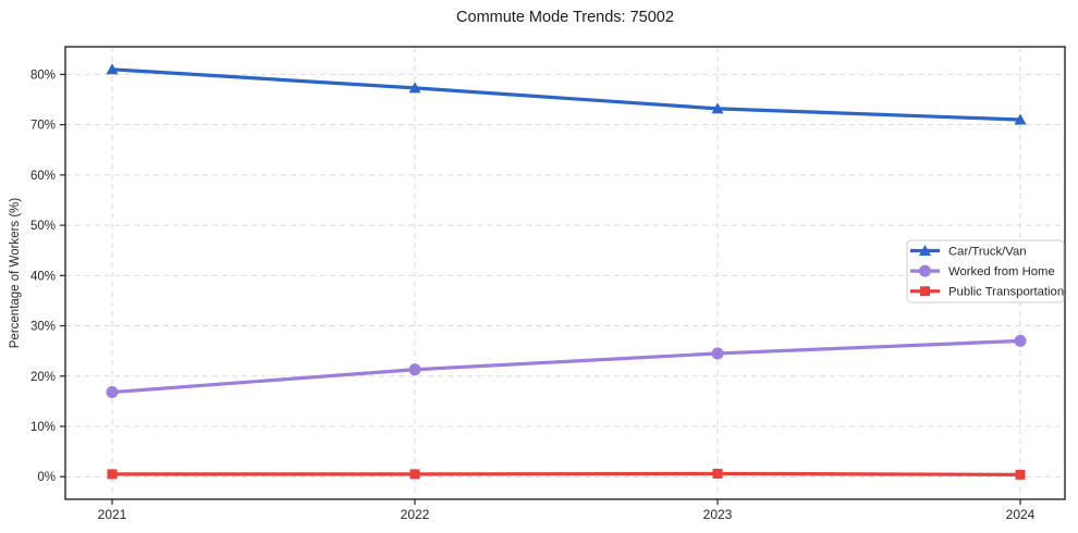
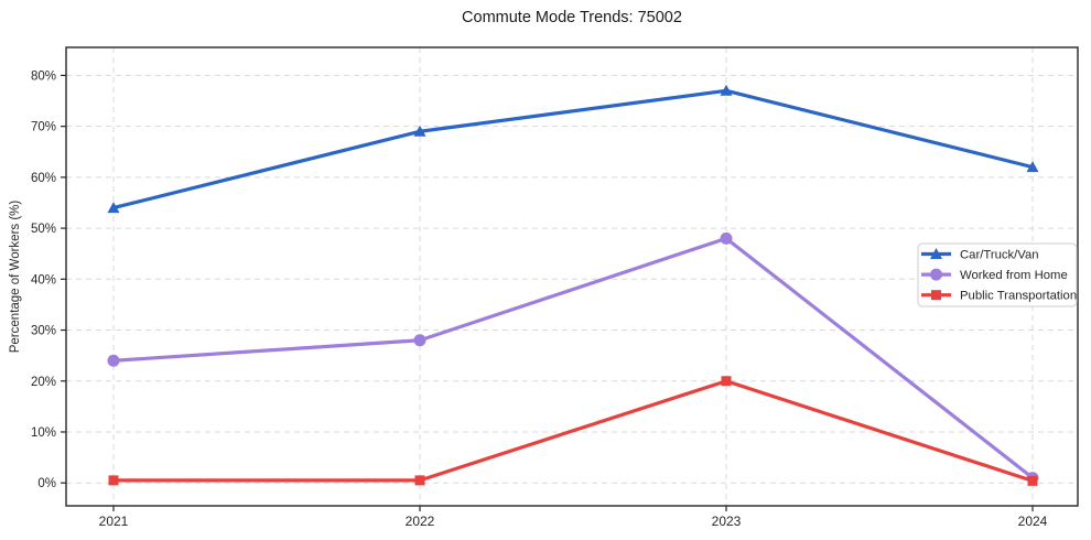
Car/Truck/Van/2021: 81% -> 54%
Worked from Home/2021: 17% -> 24%
Car/Truck/Van/2022: 77% -> 69%
Worked from Home/2022: 21% -> 28%
Car/Truck/Van/2023: 73% -> 77%
Worked from Home/2023: 24% -> 48%
Public Transportation/2023: 1% -> 20%
Car/Truck/Van/2024: 71% -> 62%
Worked from Home/2024: 27% -> 1%
